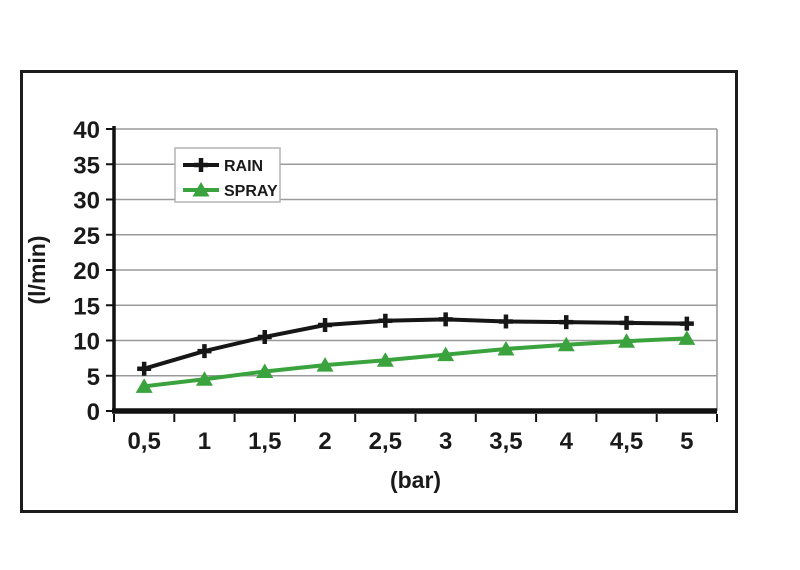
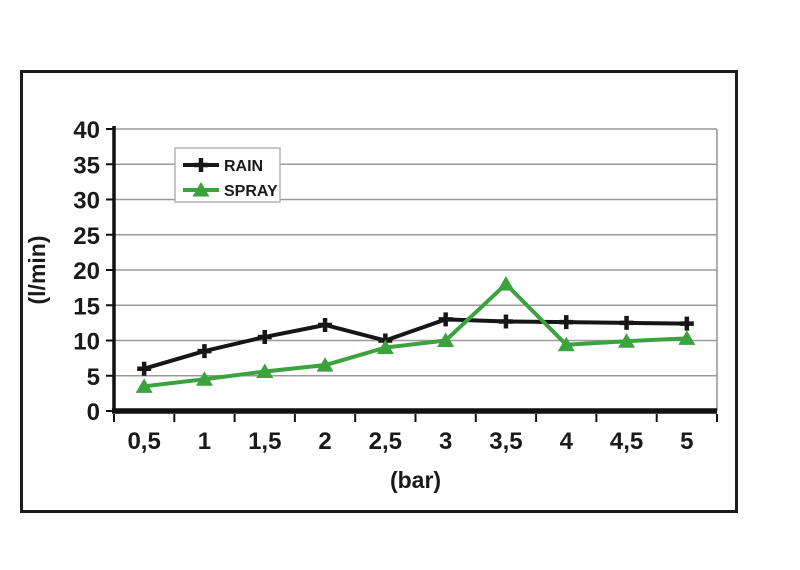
RAIN/2,5: 13 -> 10
SPRAY/2,5: 7 -> 9
SPRAY/3: 8 -> 10
SPRAY/3,5: 9 -> 18
